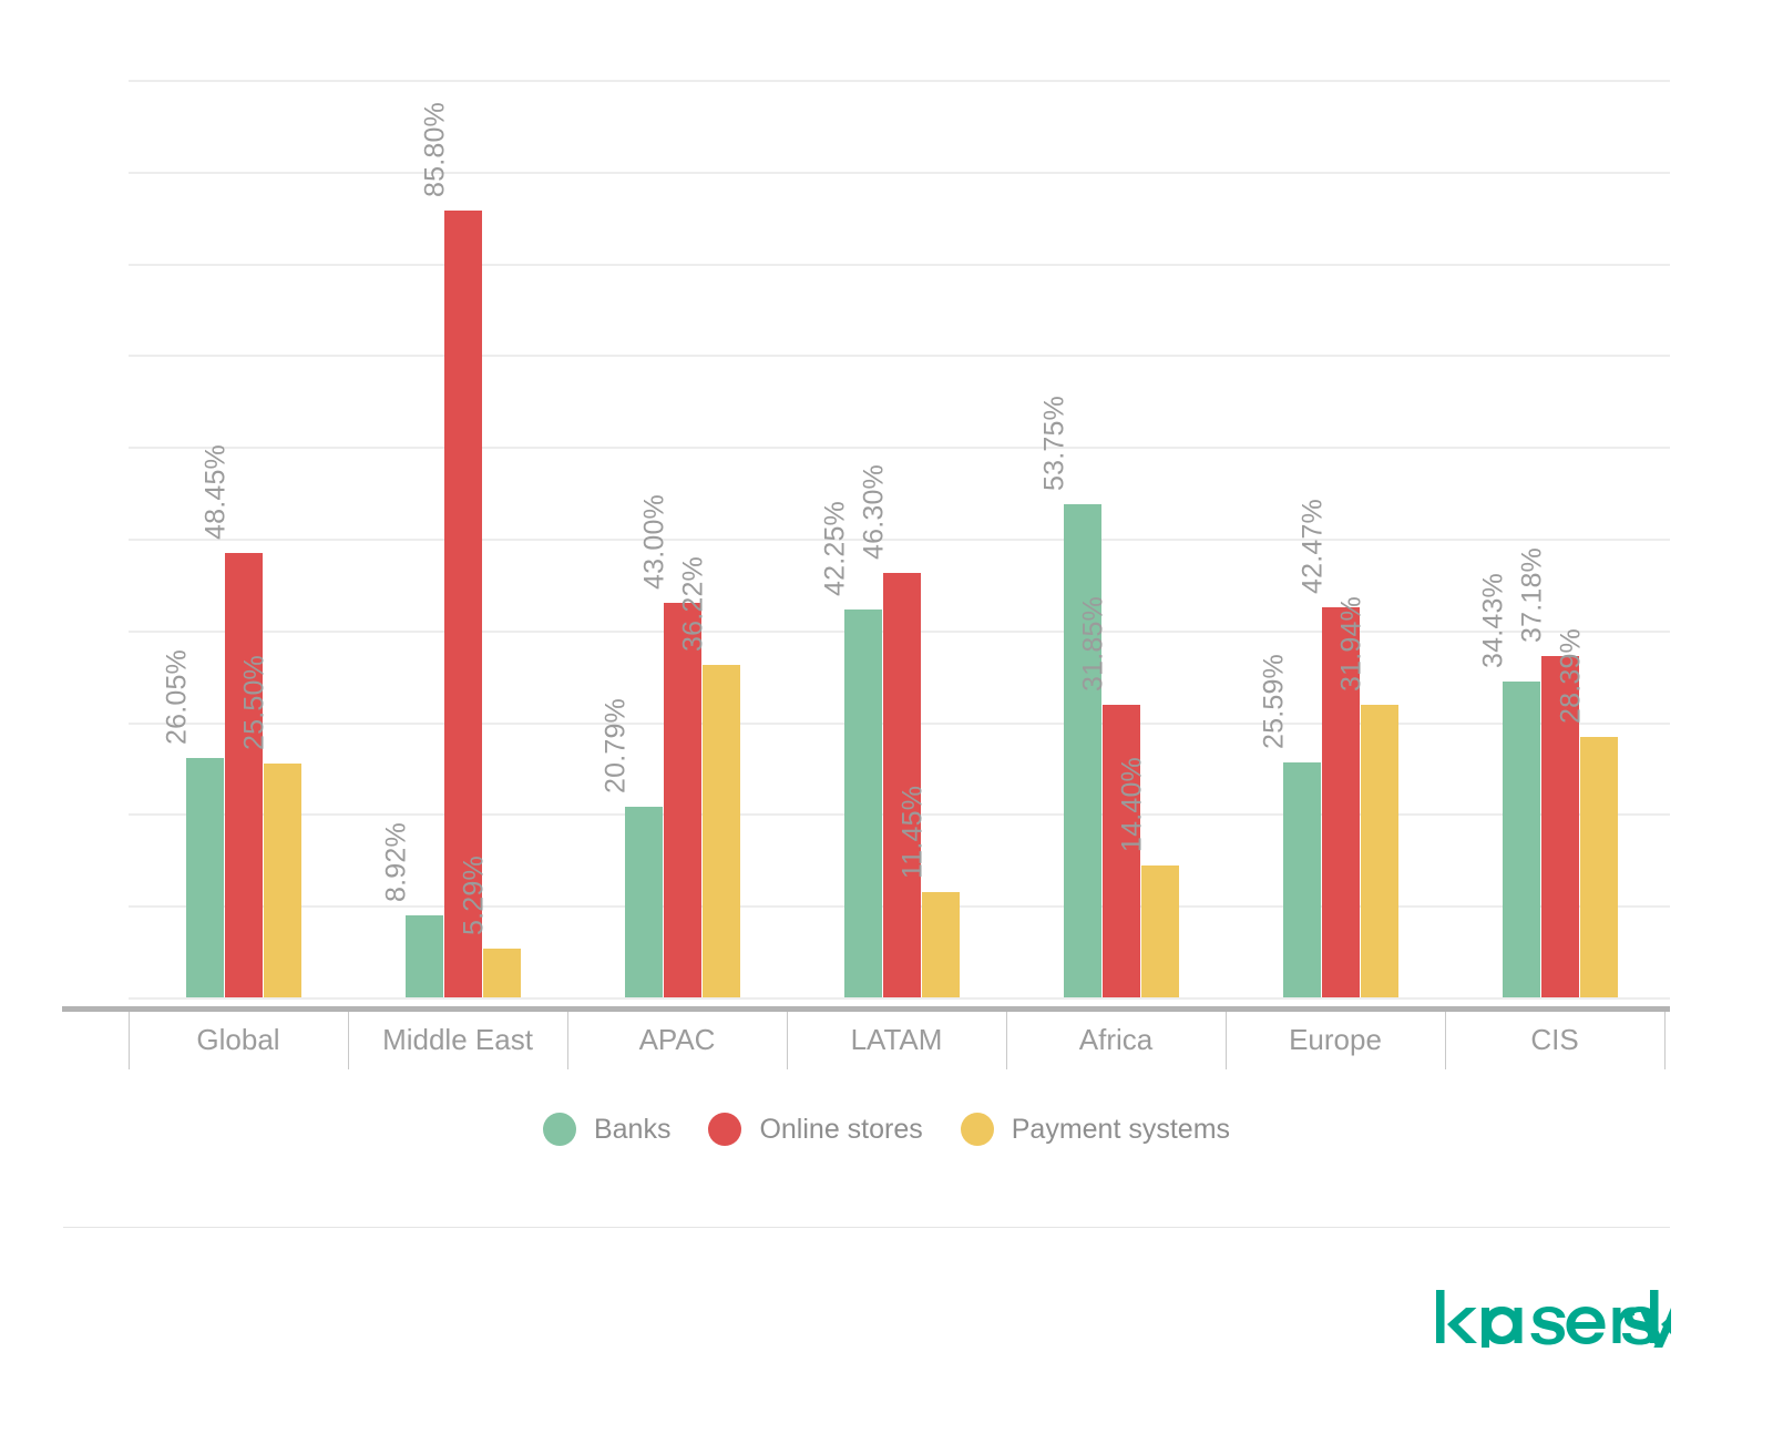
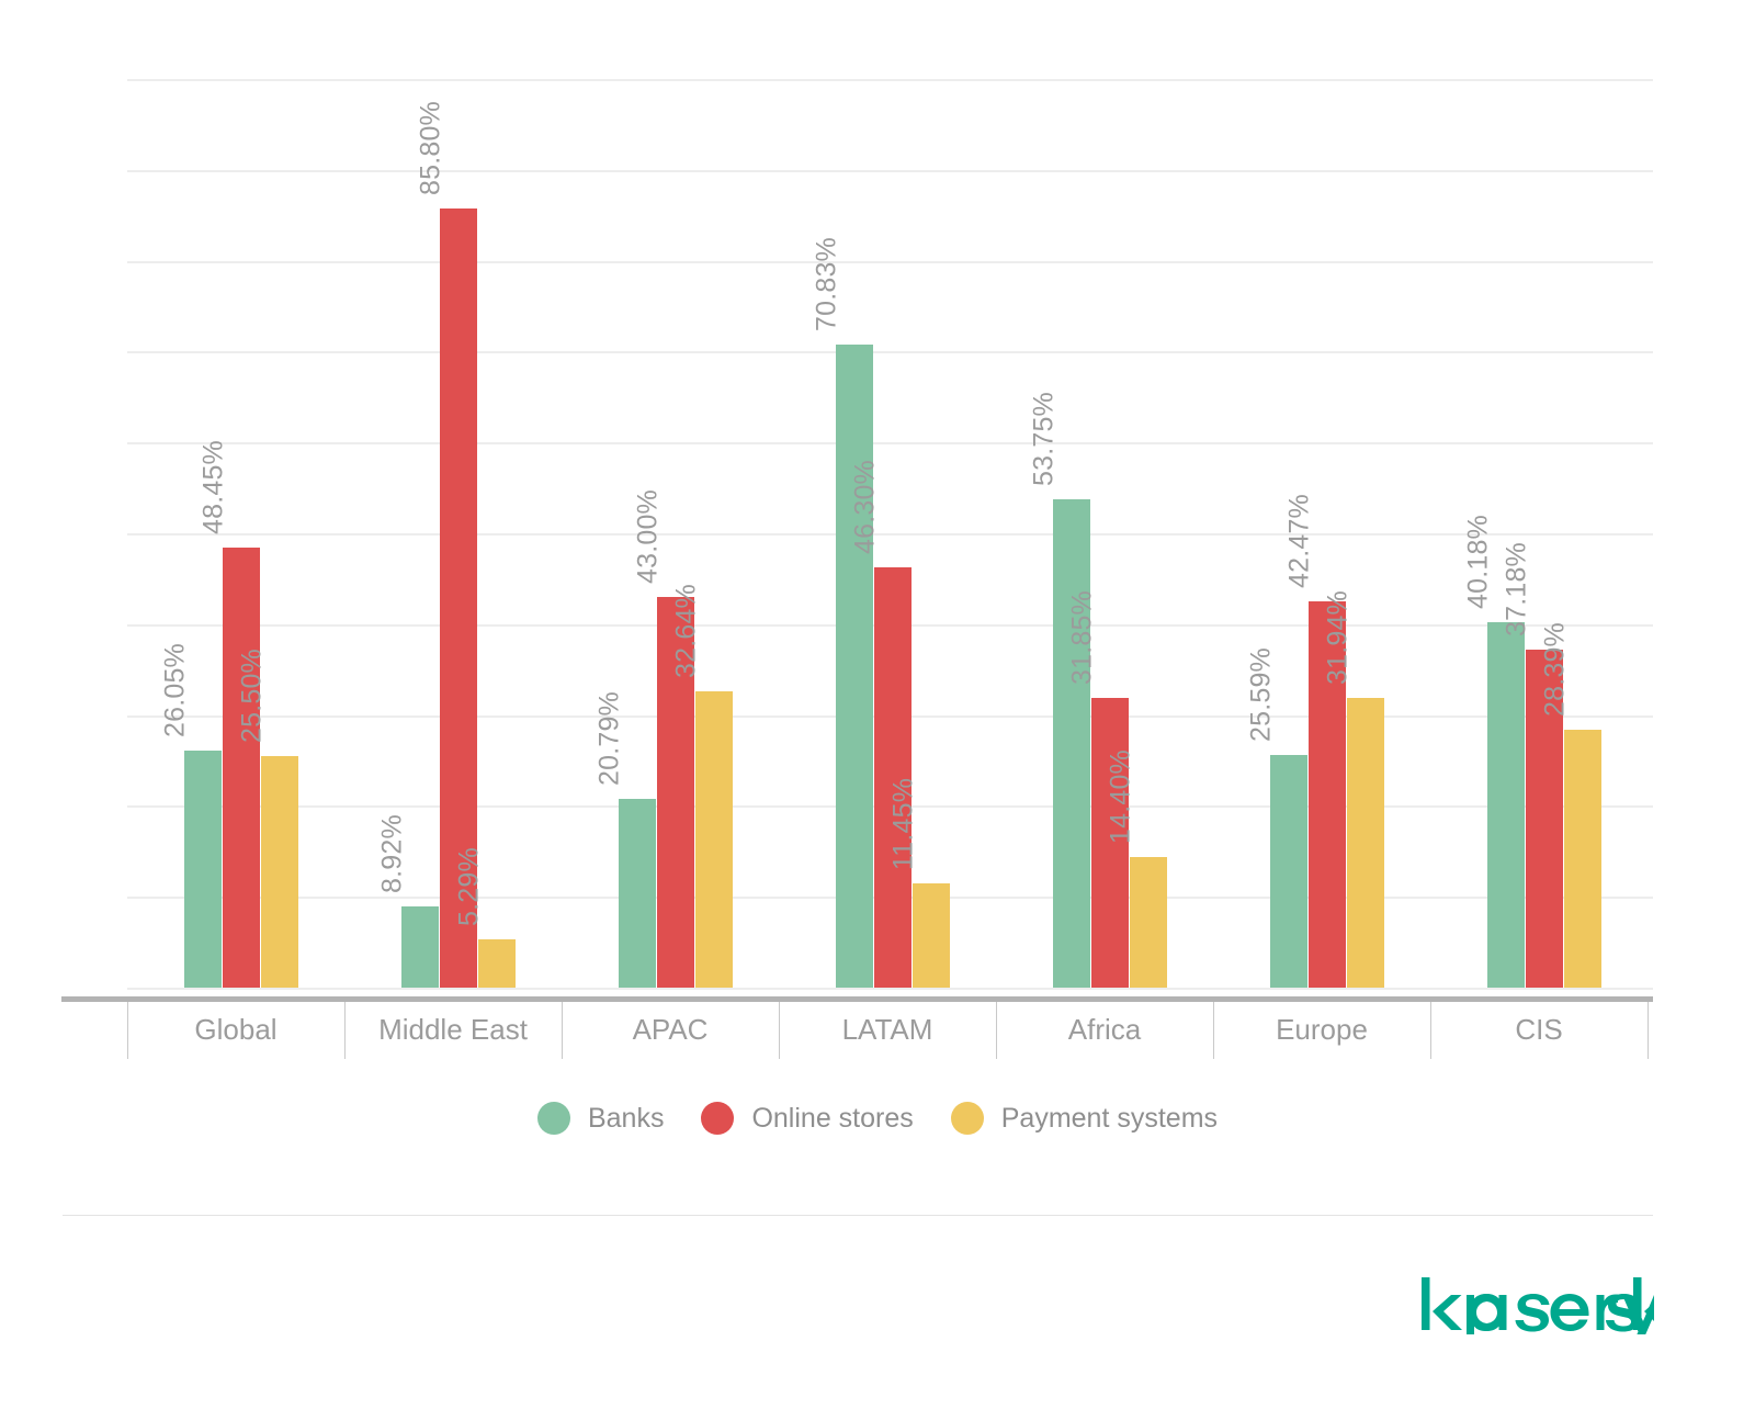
Payment systems/APAC: 36.22% -> 32.64%
Banks/LATAM: 42.25% -> 70.83%
Banks/CIS: 34.43% -> 40.18%
